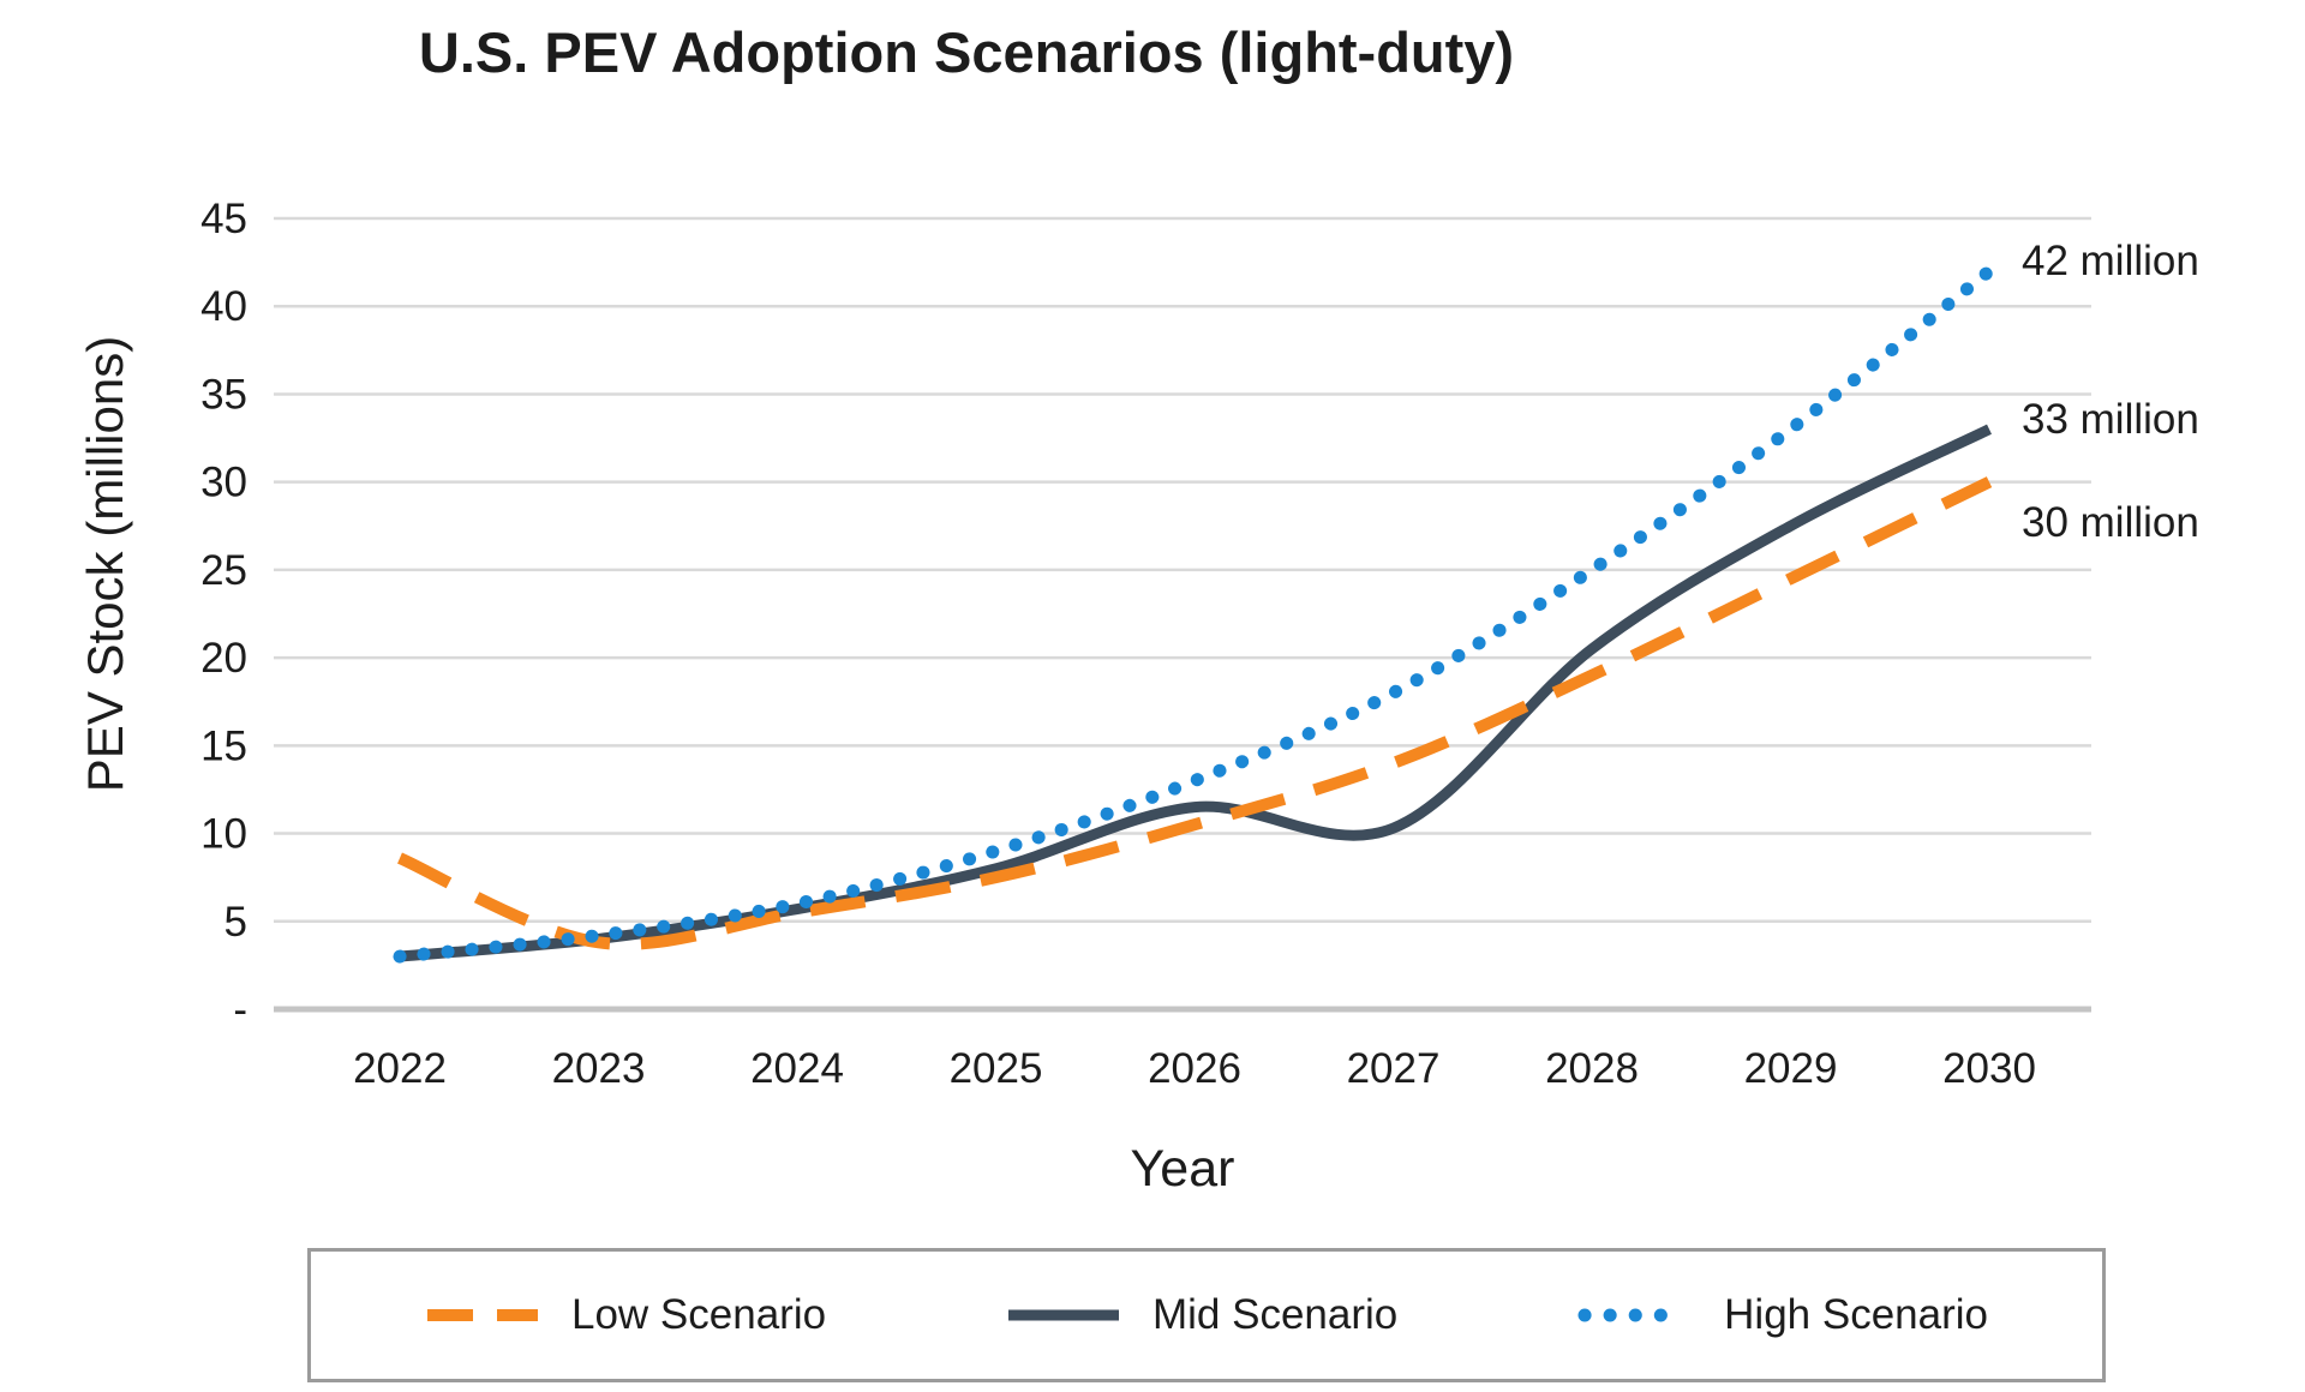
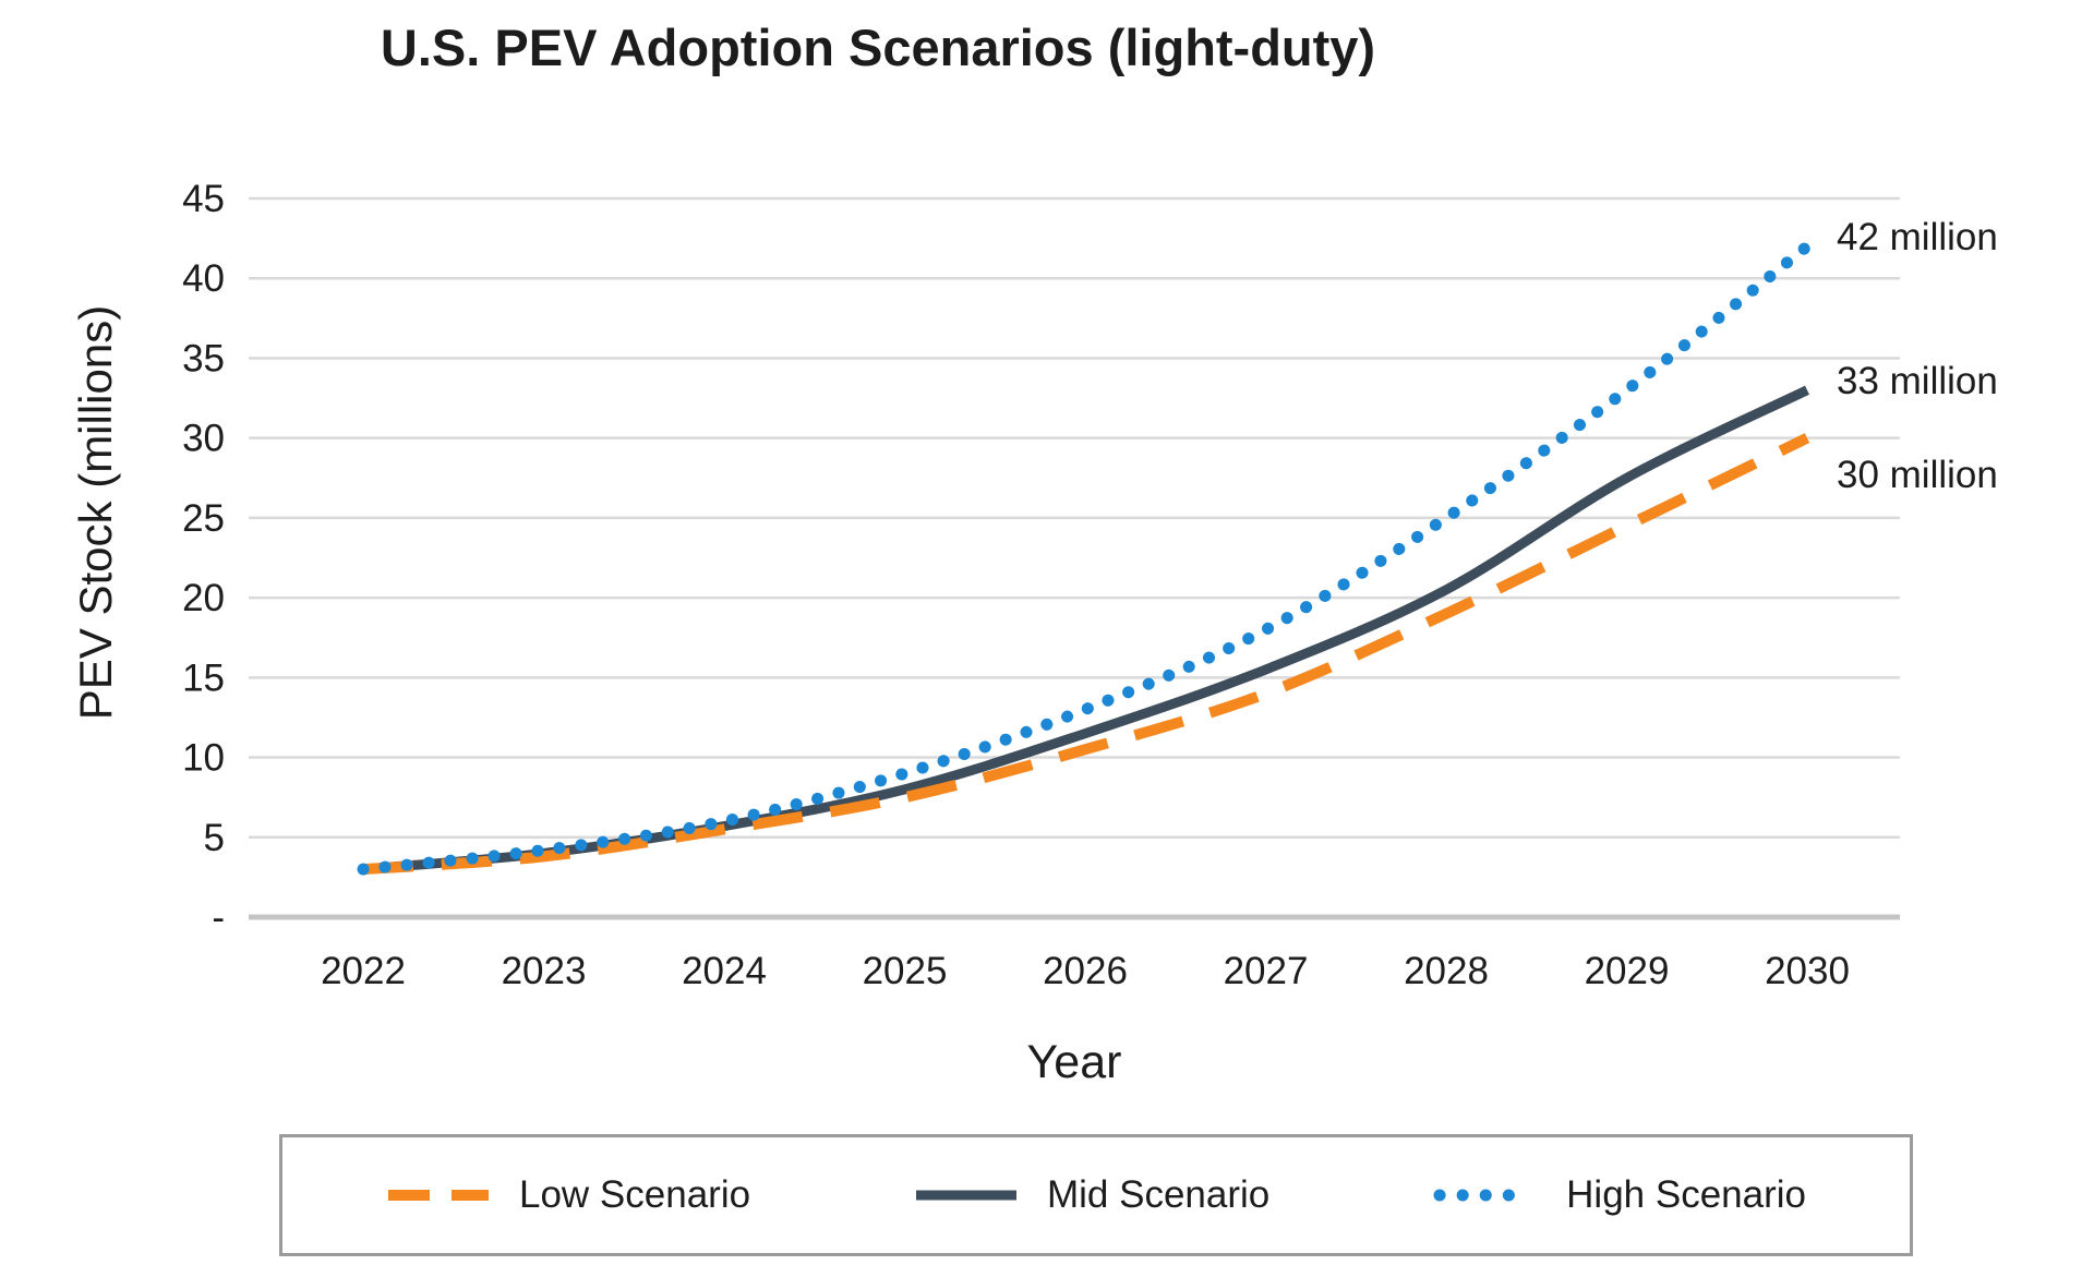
Low Scenario/2022: 8.6 -> 3.0
Mid Scenario/2027: 10.3 -> 15.5
